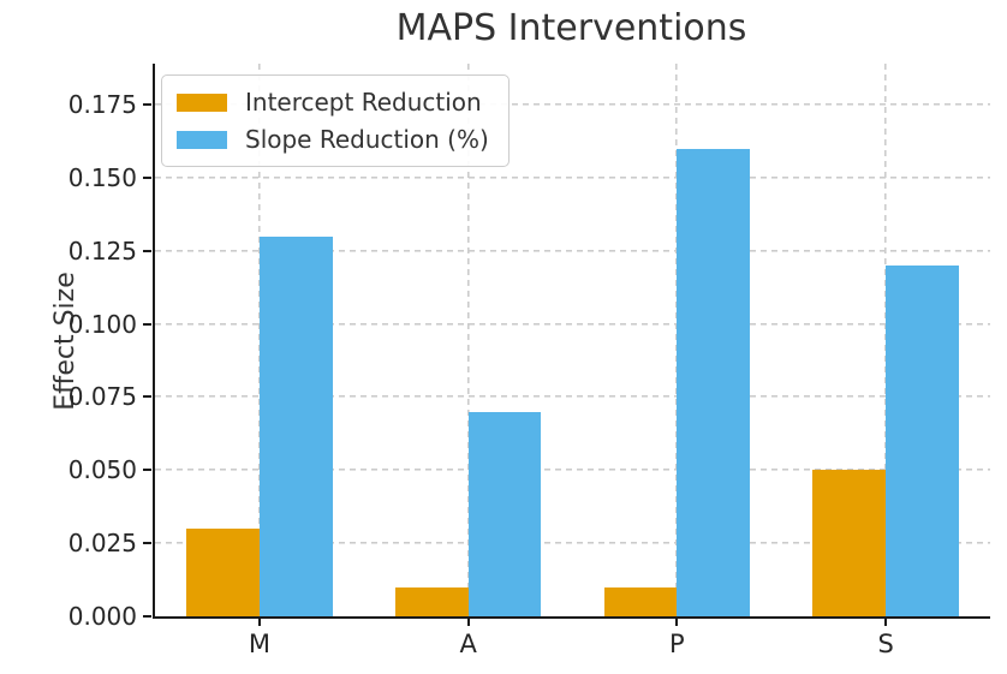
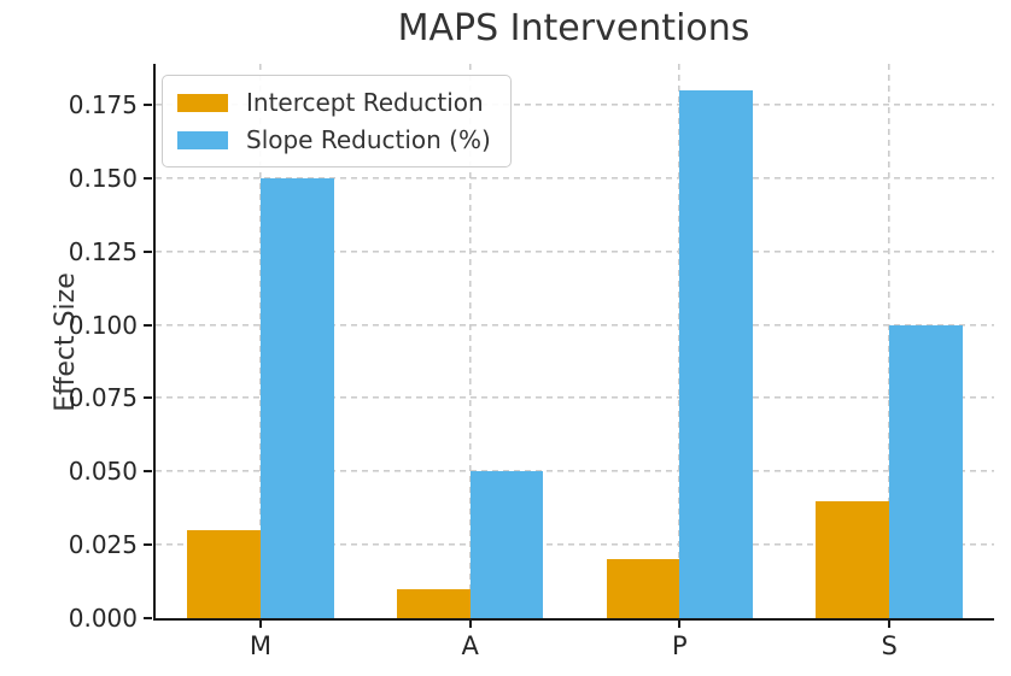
Slope Reduction (%)/M: 0.13 -> 0.15
Slope Reduction (%)/A: 0.07 -> 0.05
Intercept Reduction/P: 0.01 -> 0.02
Slope Reduction (%)/P: 0.16 -> 0.18
Intercept Reduction/S: 0.05 -> 0.04
Slope Reduction (%)/S: 0.12 -> 0.10
